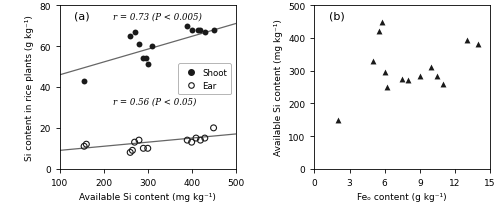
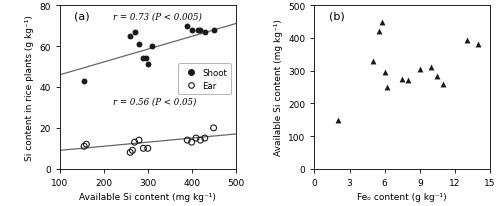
9: 285 -> 305
